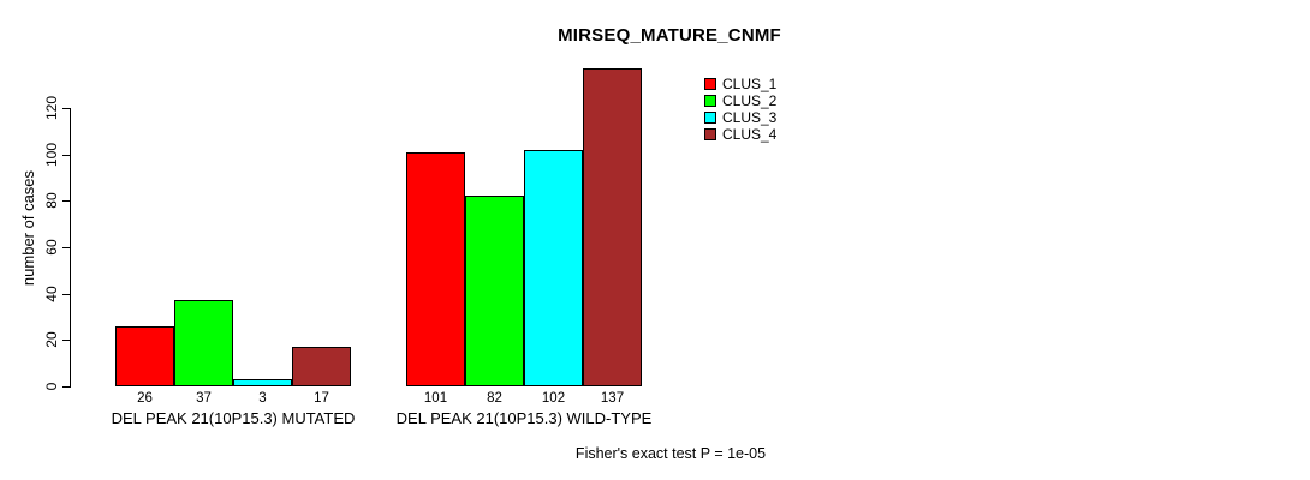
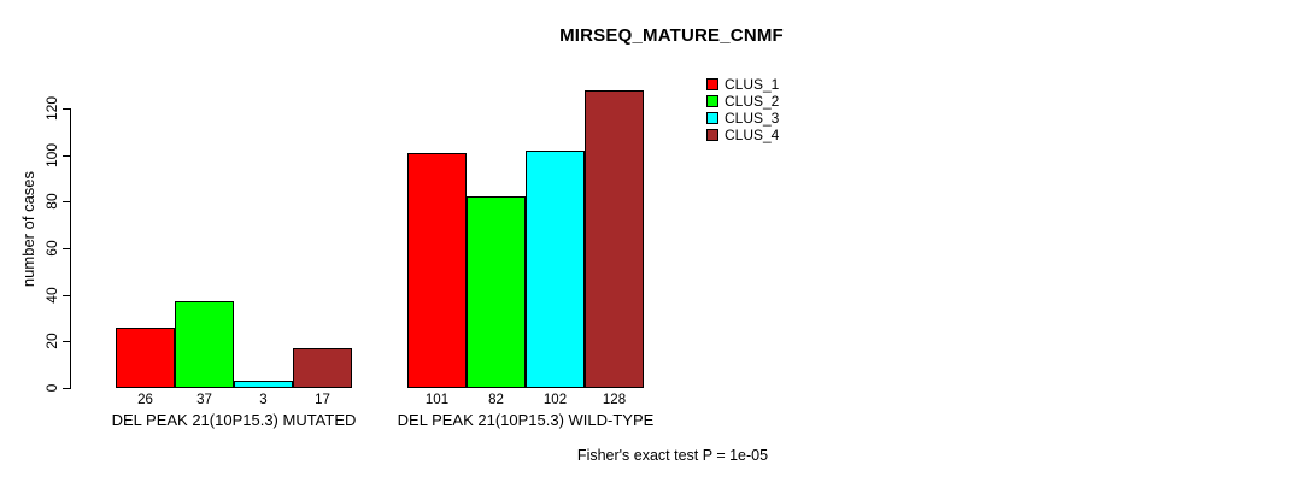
CLUS_4/DEL PEAK 21(10P15.3) WILD-TYPE: 137 -> 128
